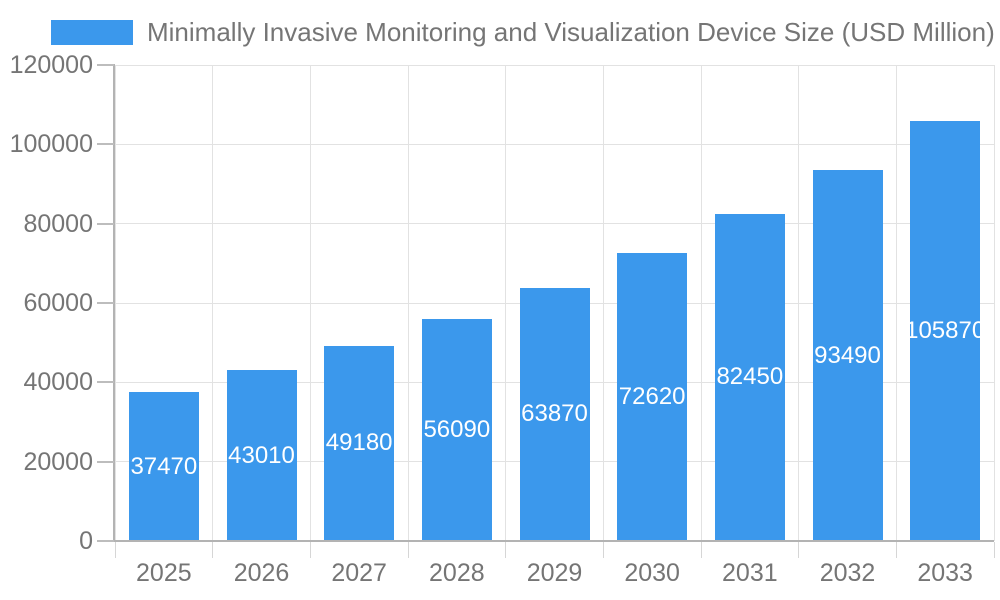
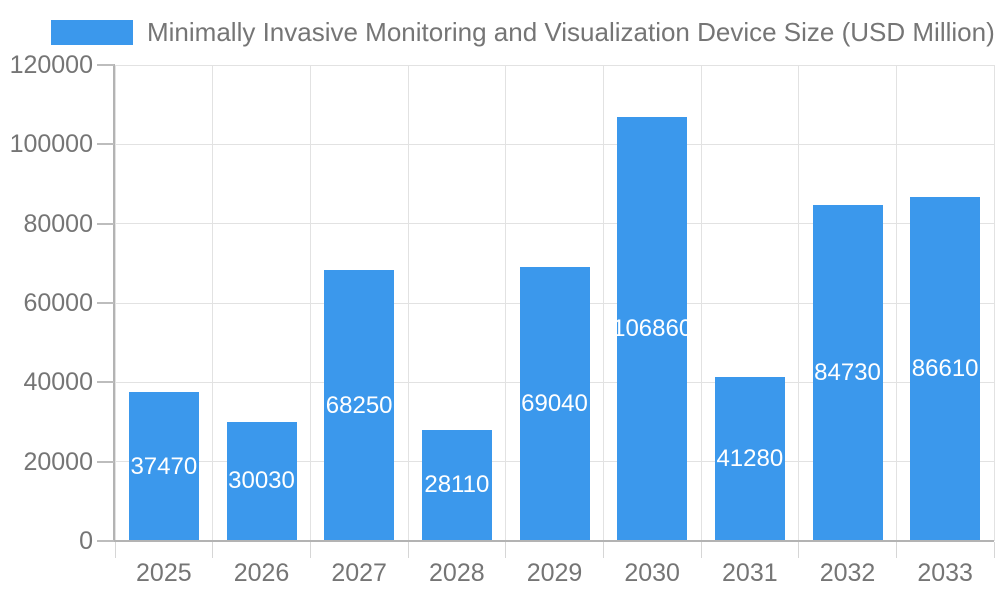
2026: 43010 -> 30030
2027: 49180 -> 68250
2028: 56090 -> 28110
2029: 63870 -> 69040
2030: 72620 -> 106860
2031: 82450 -> 41280
2032: 93490 -> 84730
2033: 105870 -> 86610
